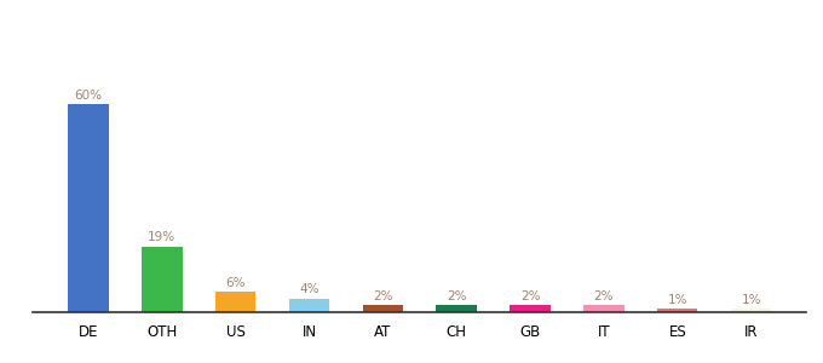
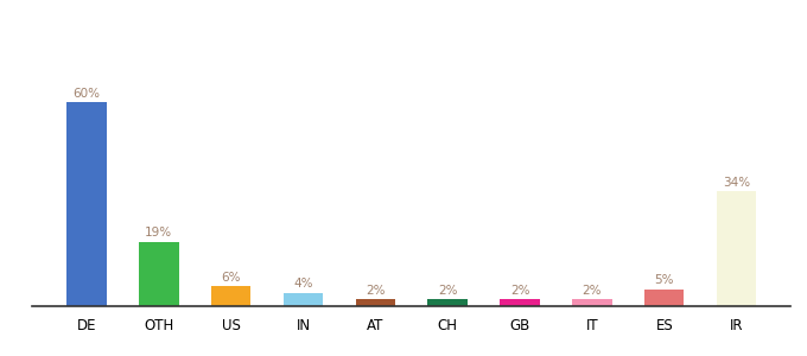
ES: 1% -> 5%
IR: 1% -> 34%
